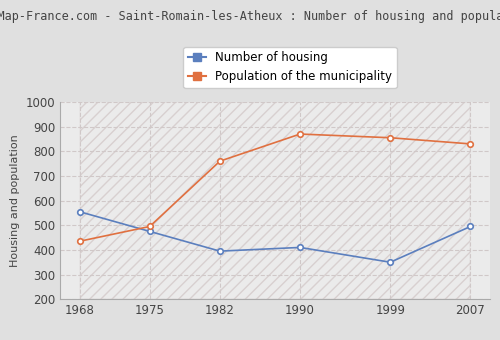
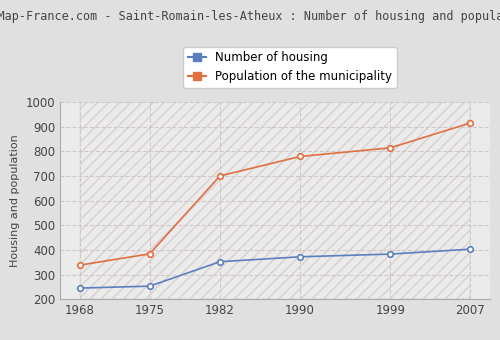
Number of housing/1968: 555 -> 245
Population of the municipality/1968: 435 -> 338
Number of housing/1975: 475 -> 253
Population of the municipality/1975: 495 -> 384
Number of housing/1982: 395 -> 352
Population of the municipality/1982: 760 -> 700
Number of housing/1990: 410 -> 372
Population of the municipality/1990: 870 -> 779
Number of housing/1999: 350 -> 383
Population of the municipality/1999: 855 -> 814
Number of housing/2007: 495 -> 403
Population of the municipality/2007: 830 -> 915
